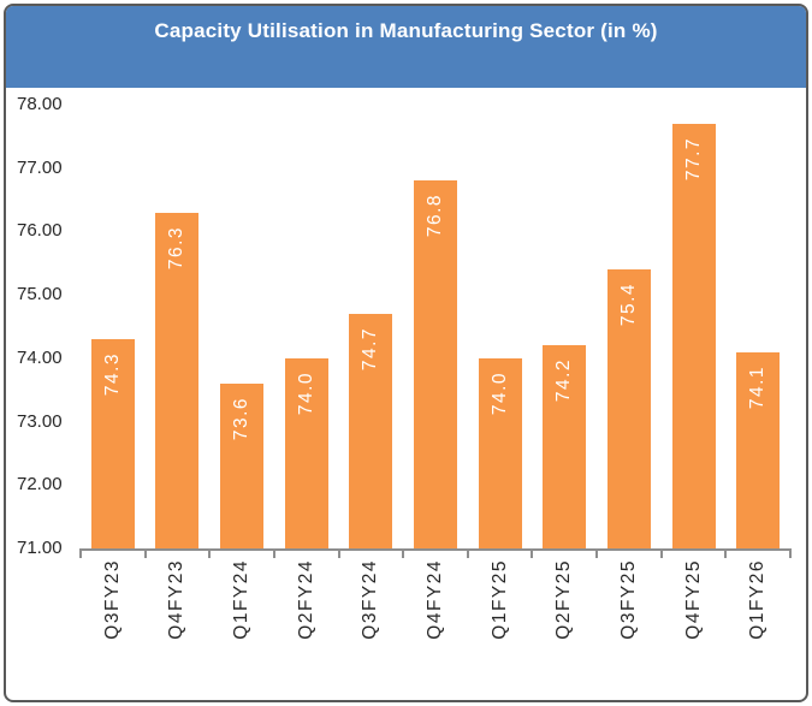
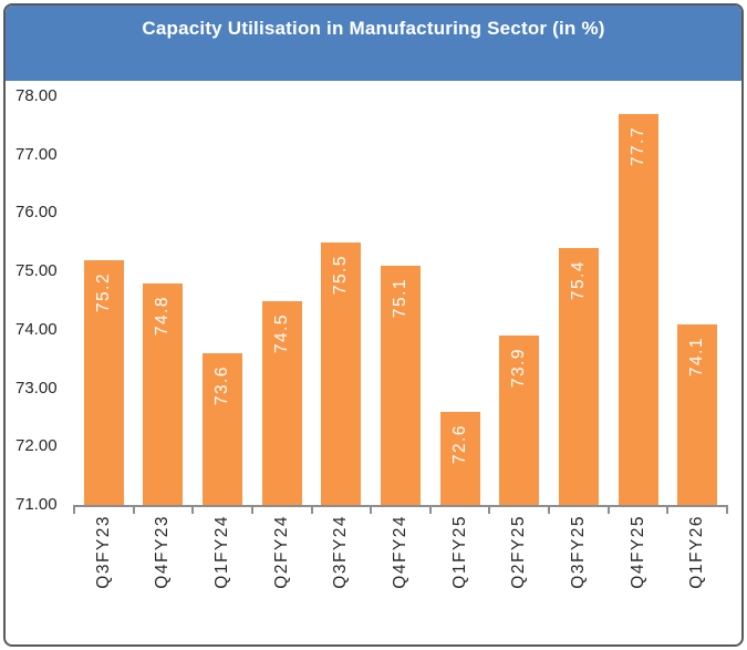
Q3FY23: 74.3 -> 75.2
Q4FY23: 76.3 -> 74.8
Q2FY24: 74.0 -> 74.5
Q3FY24: 74.7 -> 75.5
Q4FY24: 76.8 -> 75.1
Q1FY25: 74.0 -> 72.6
Q2FY25: 74.2 -> 73.9
